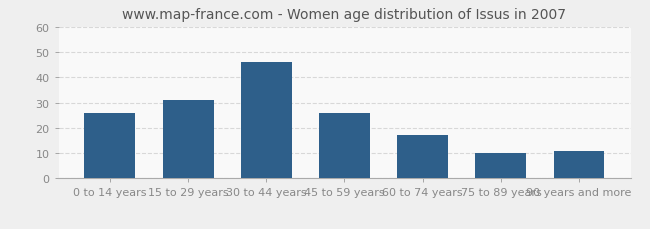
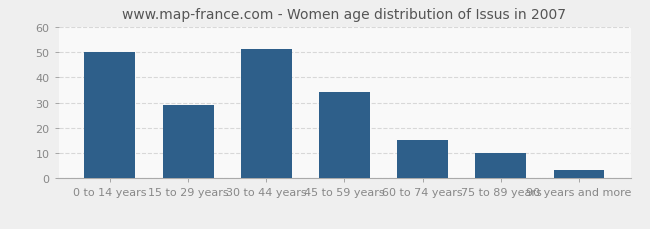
0 to 14 years: 26.0 -> 50.0
15 to 29 years: 31.0 -> 29.0
30 to 44 years: 46.0 -> 51.0
45 to 59 years: 26.0 -> 34.0
60 to 74 years: 17.0 -> 15.0
90 years and more: 11.0 -> 3.5
